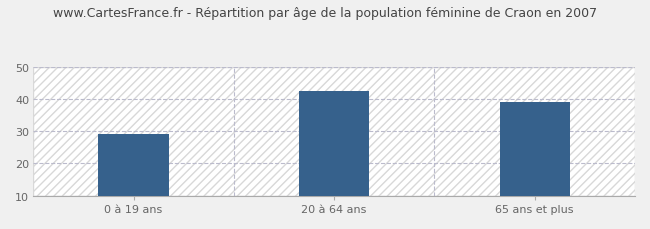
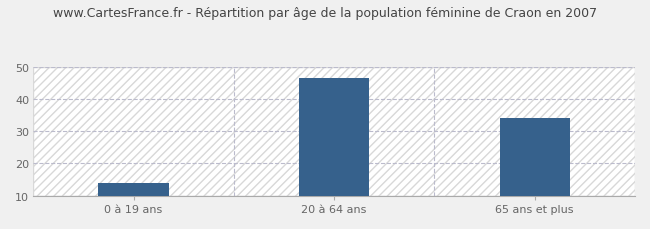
0 à 19 ans: 29.0 -> 14.0
20 à 64 ans: 42.5 -> 46.5
65 ans et plus: 39.0 -> 34.0
